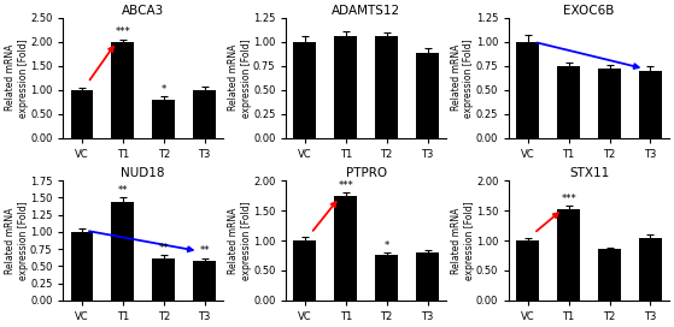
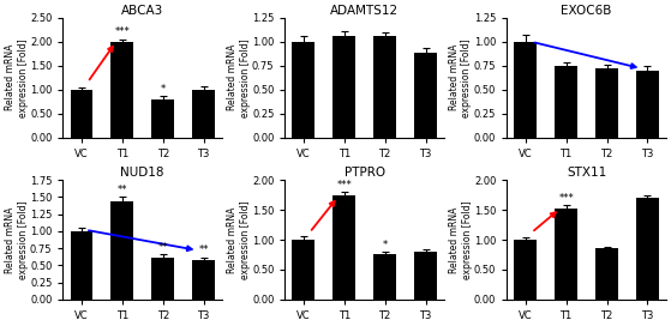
STX11/T3: 1.05 -> 1.70
